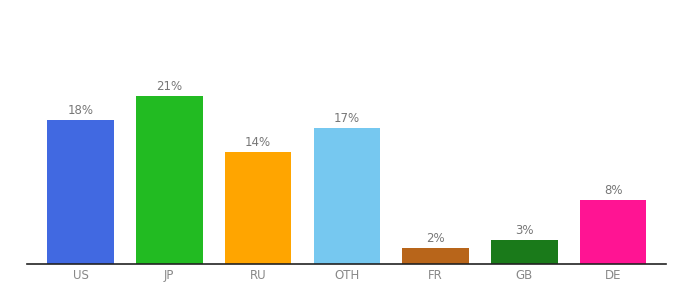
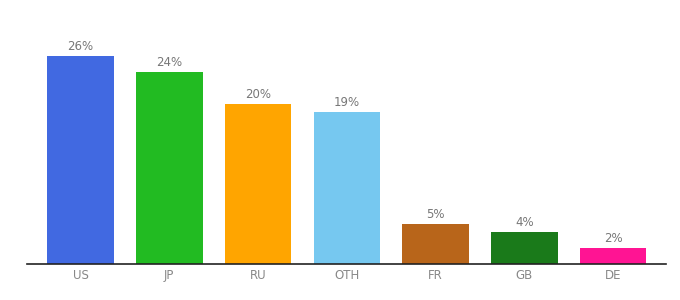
US: 18% -> 26%
JP: 21% -> 24%
RU: 14% -> 20%
OTH: 17% -> 19%
FR: 2% -> 5%
GB: 3% -> 4%
DE: 8% -> 2%
